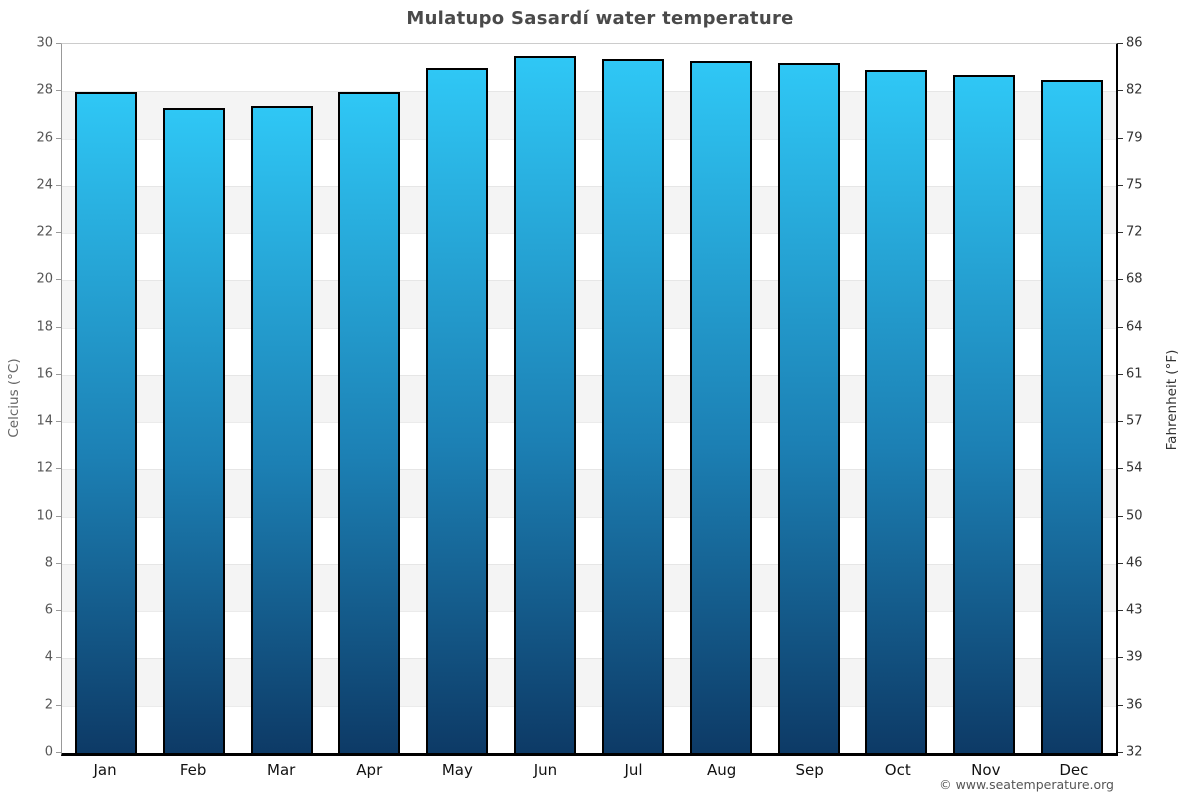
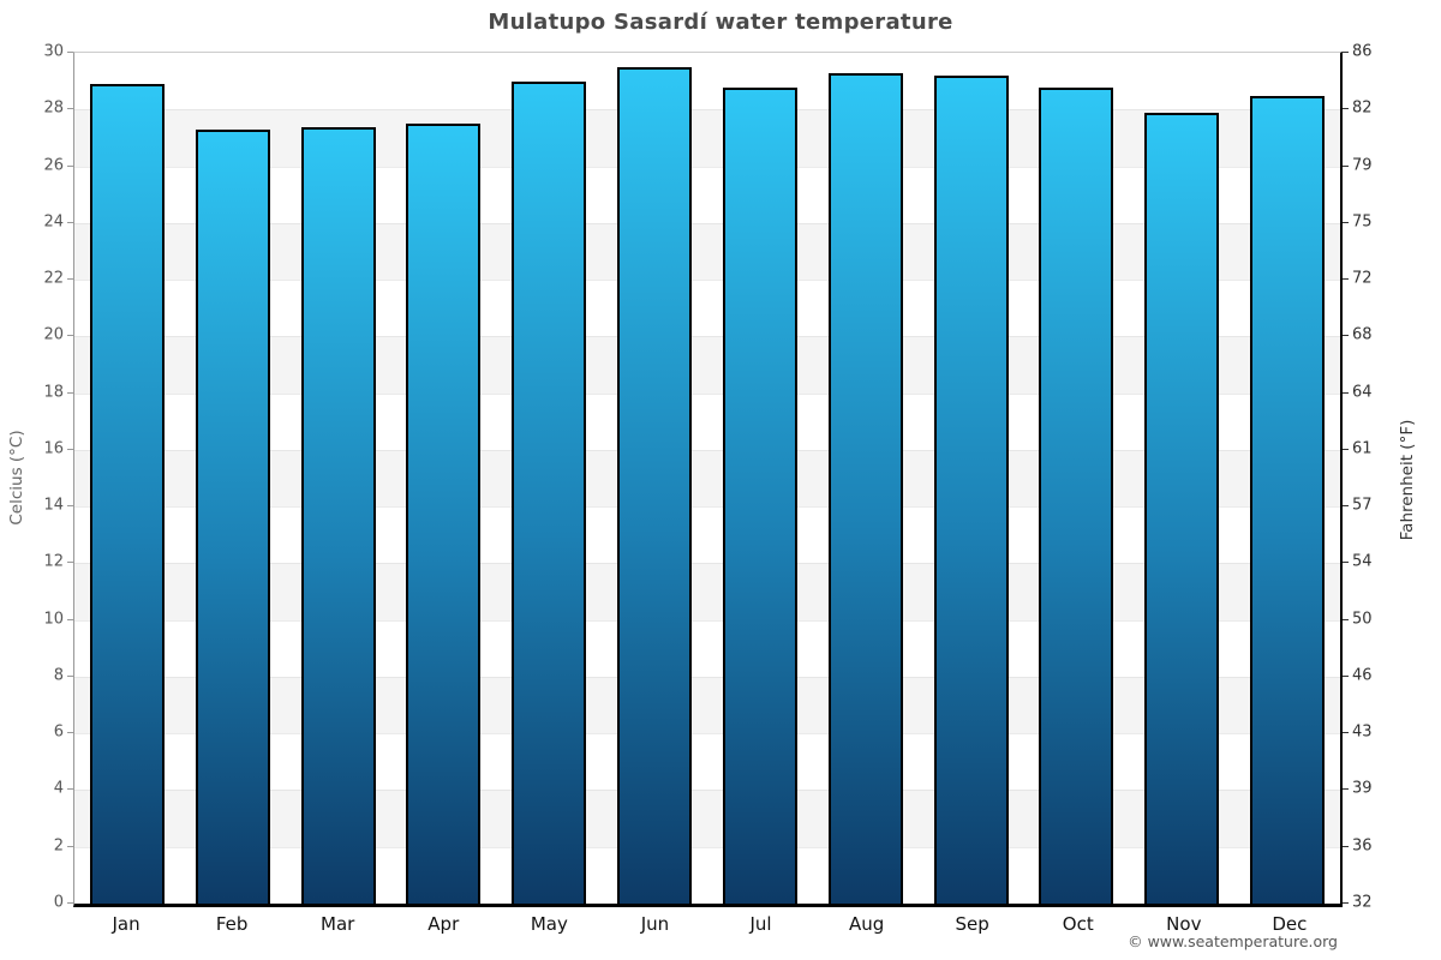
Jan: 27.9 -> 28.8
Apr: 27.9 -> 27.4
Jul: 29.3 -> 28.7
Oct: 28.8 -> 28.7
Nov: 28.6 -> 27.8
